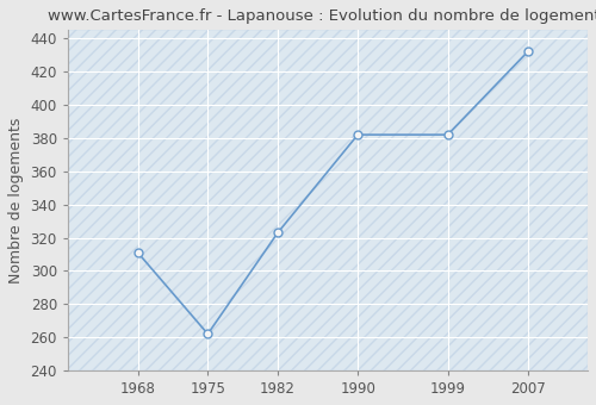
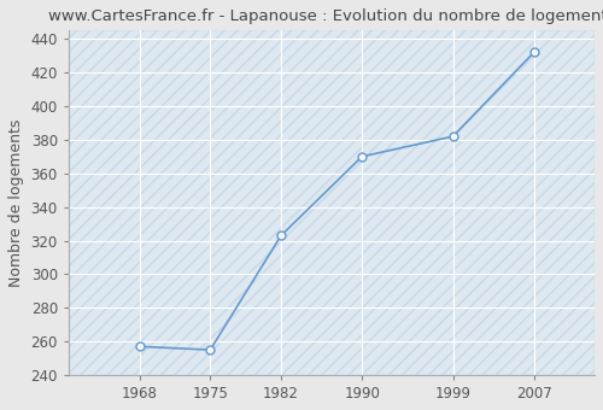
1968: 311 -> 257
1975: 262 -> 255
1990: 382 -> 370
